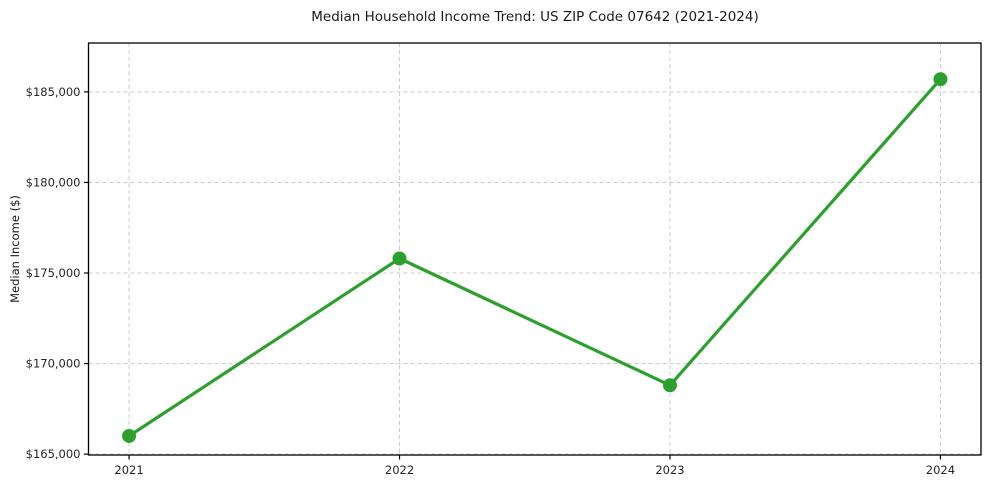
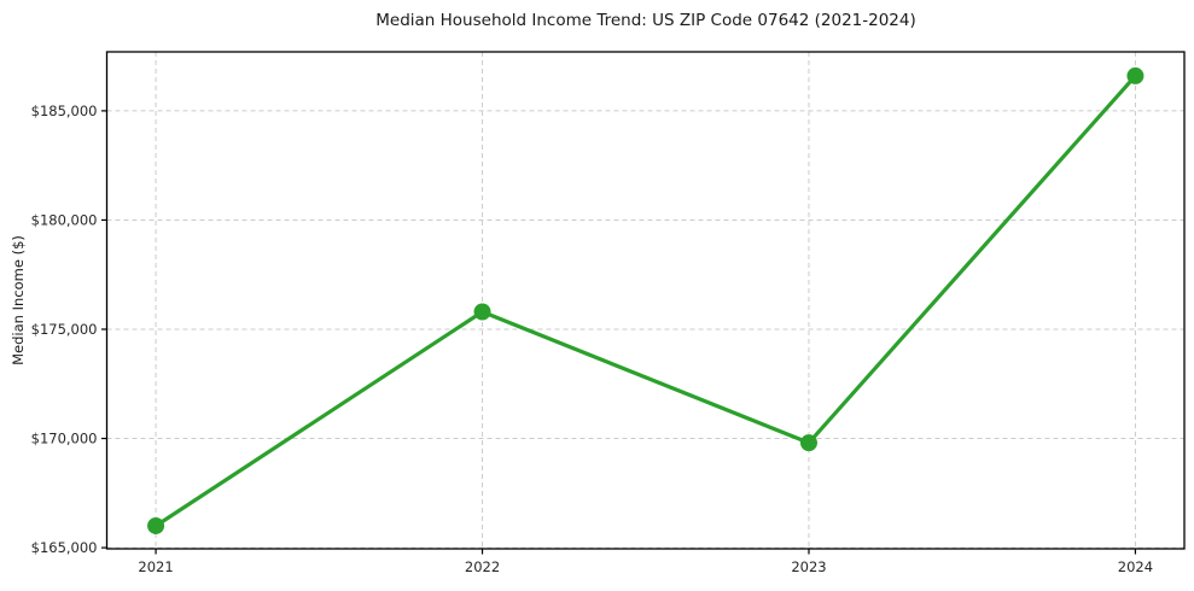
2023: $168800 -> $169800
2024: $185700 -> $186600
